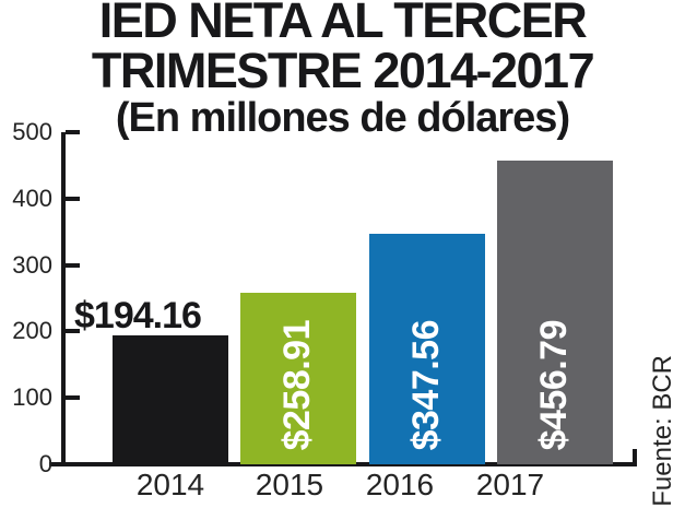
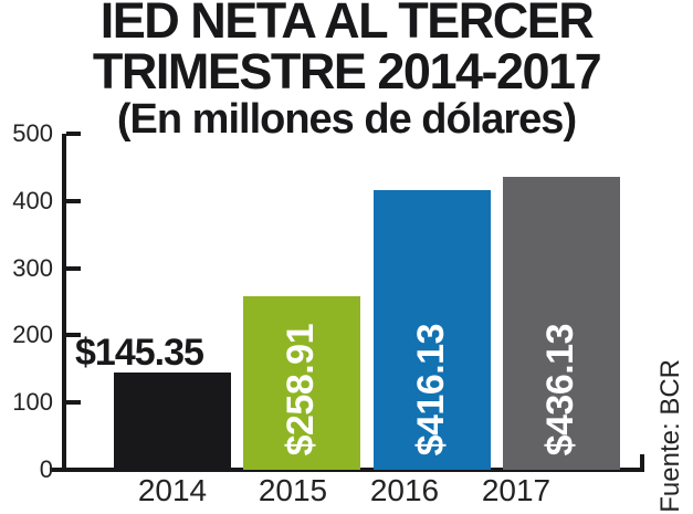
2014: $194.16 -> $145.35
2016: $347.56 -> $416.13
2017: $456.79 -> $436.13
